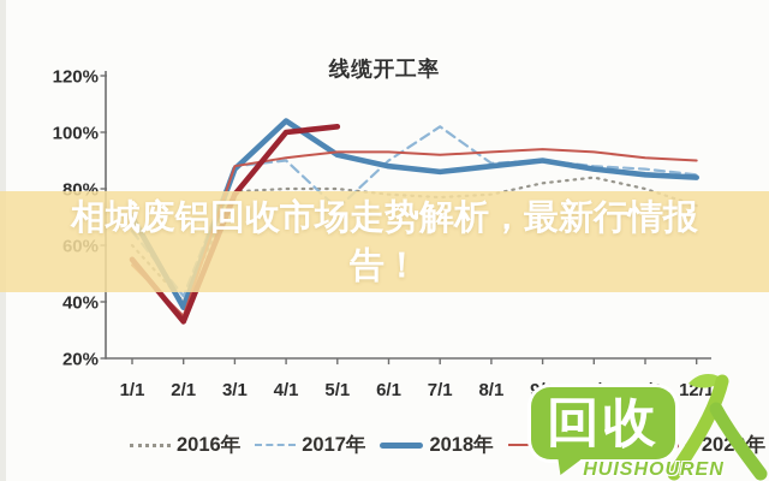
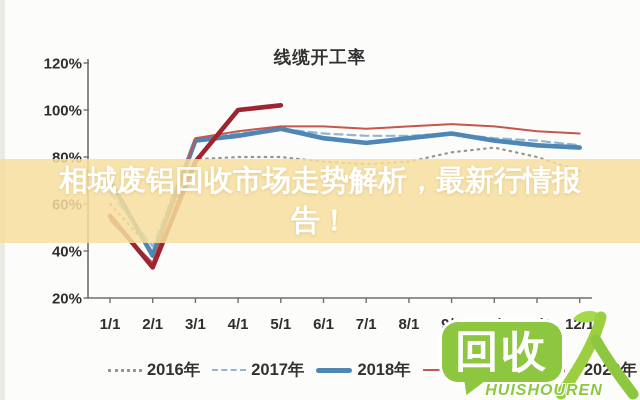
2018年/4/1: 104% -> 89%
2017年/5/1: 73% -> 92%
2017年/7/1: 102% -> 89%
